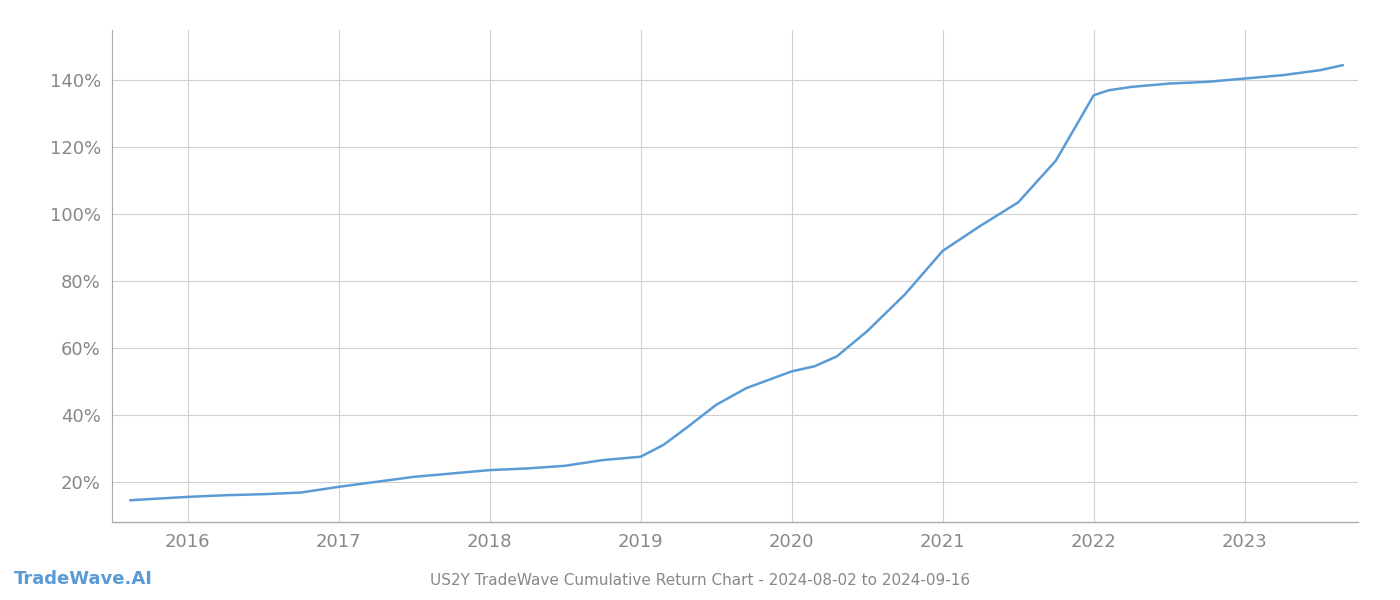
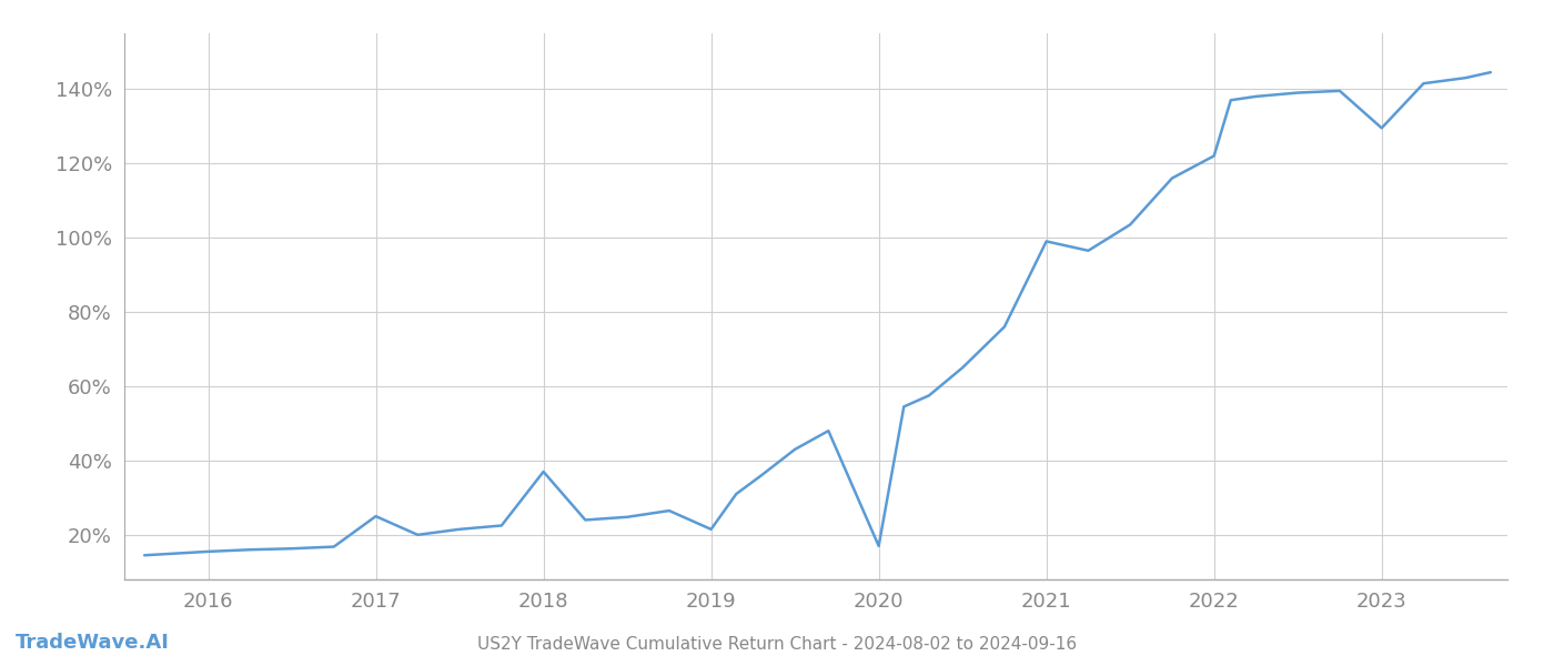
2017: 18.5% -> 25.0%
2018: 23.5% -> 37.0%
2019: 27.5% -> 21.5%
2020: 53.0% -> 17.0%
2021: 89.0% -> 99.0%
2022: 135.5% -> 122.0%
2023: 140.5% -> 129.5%
